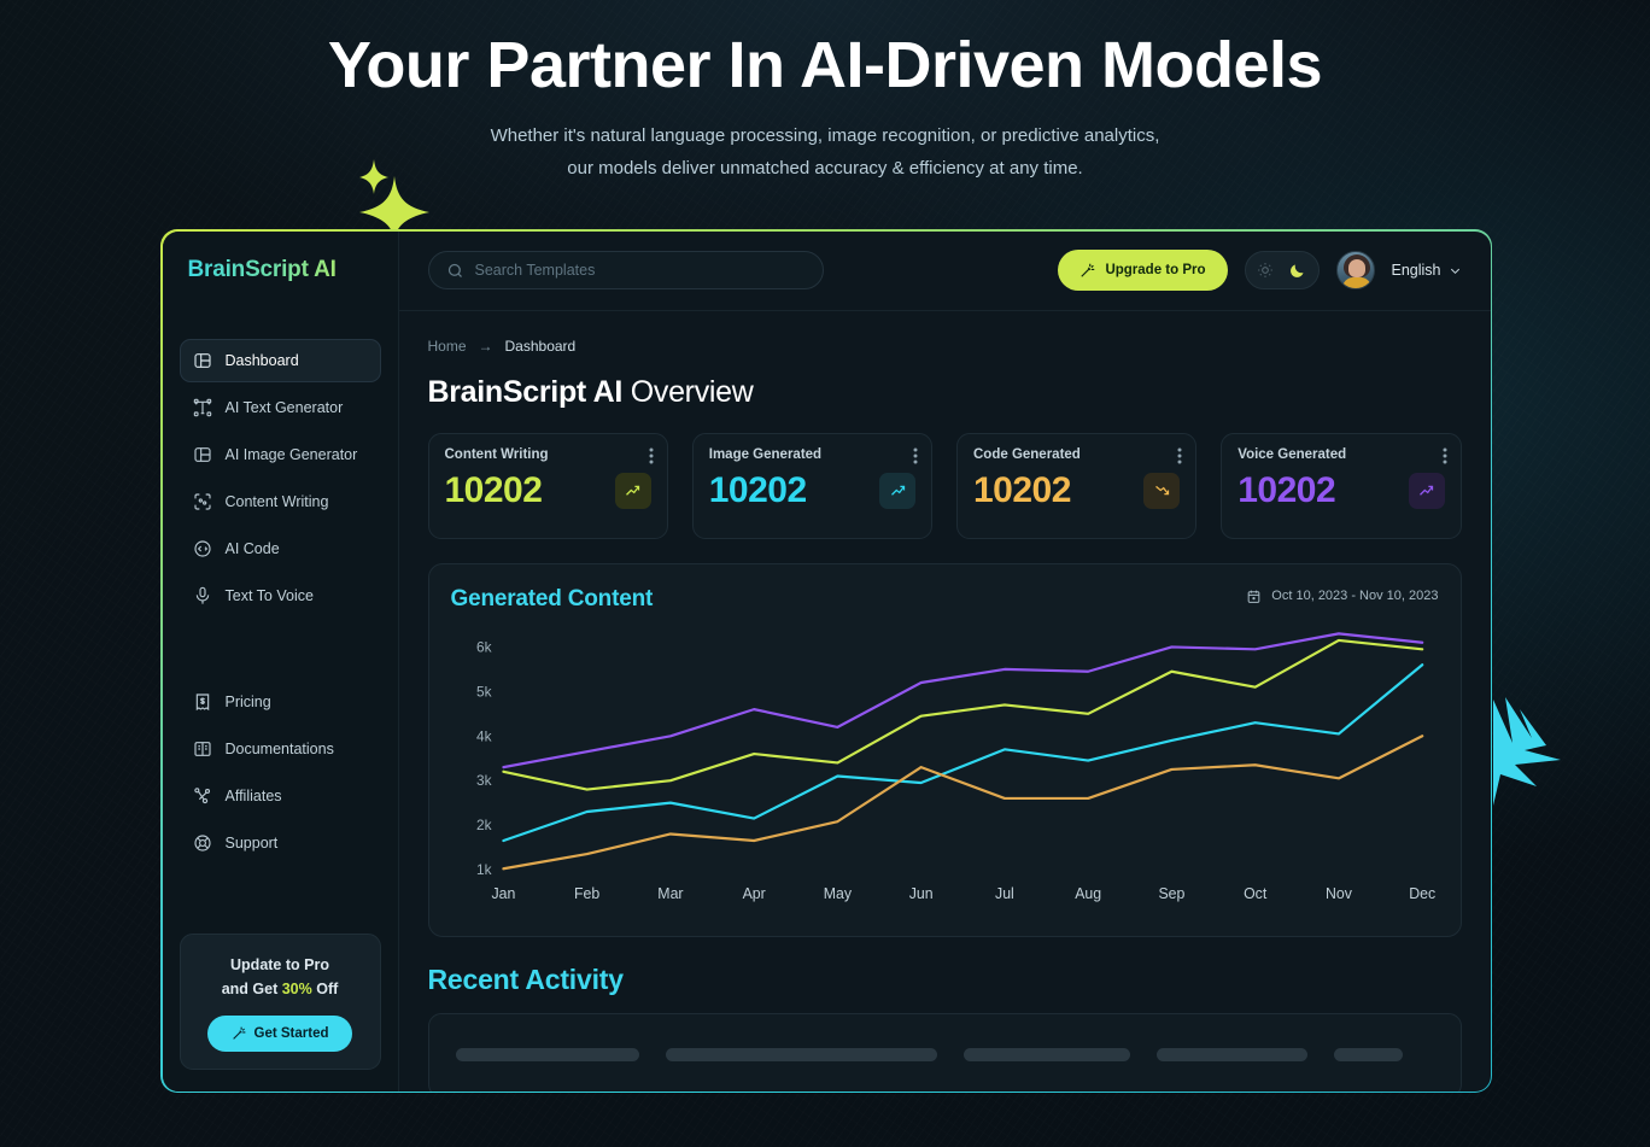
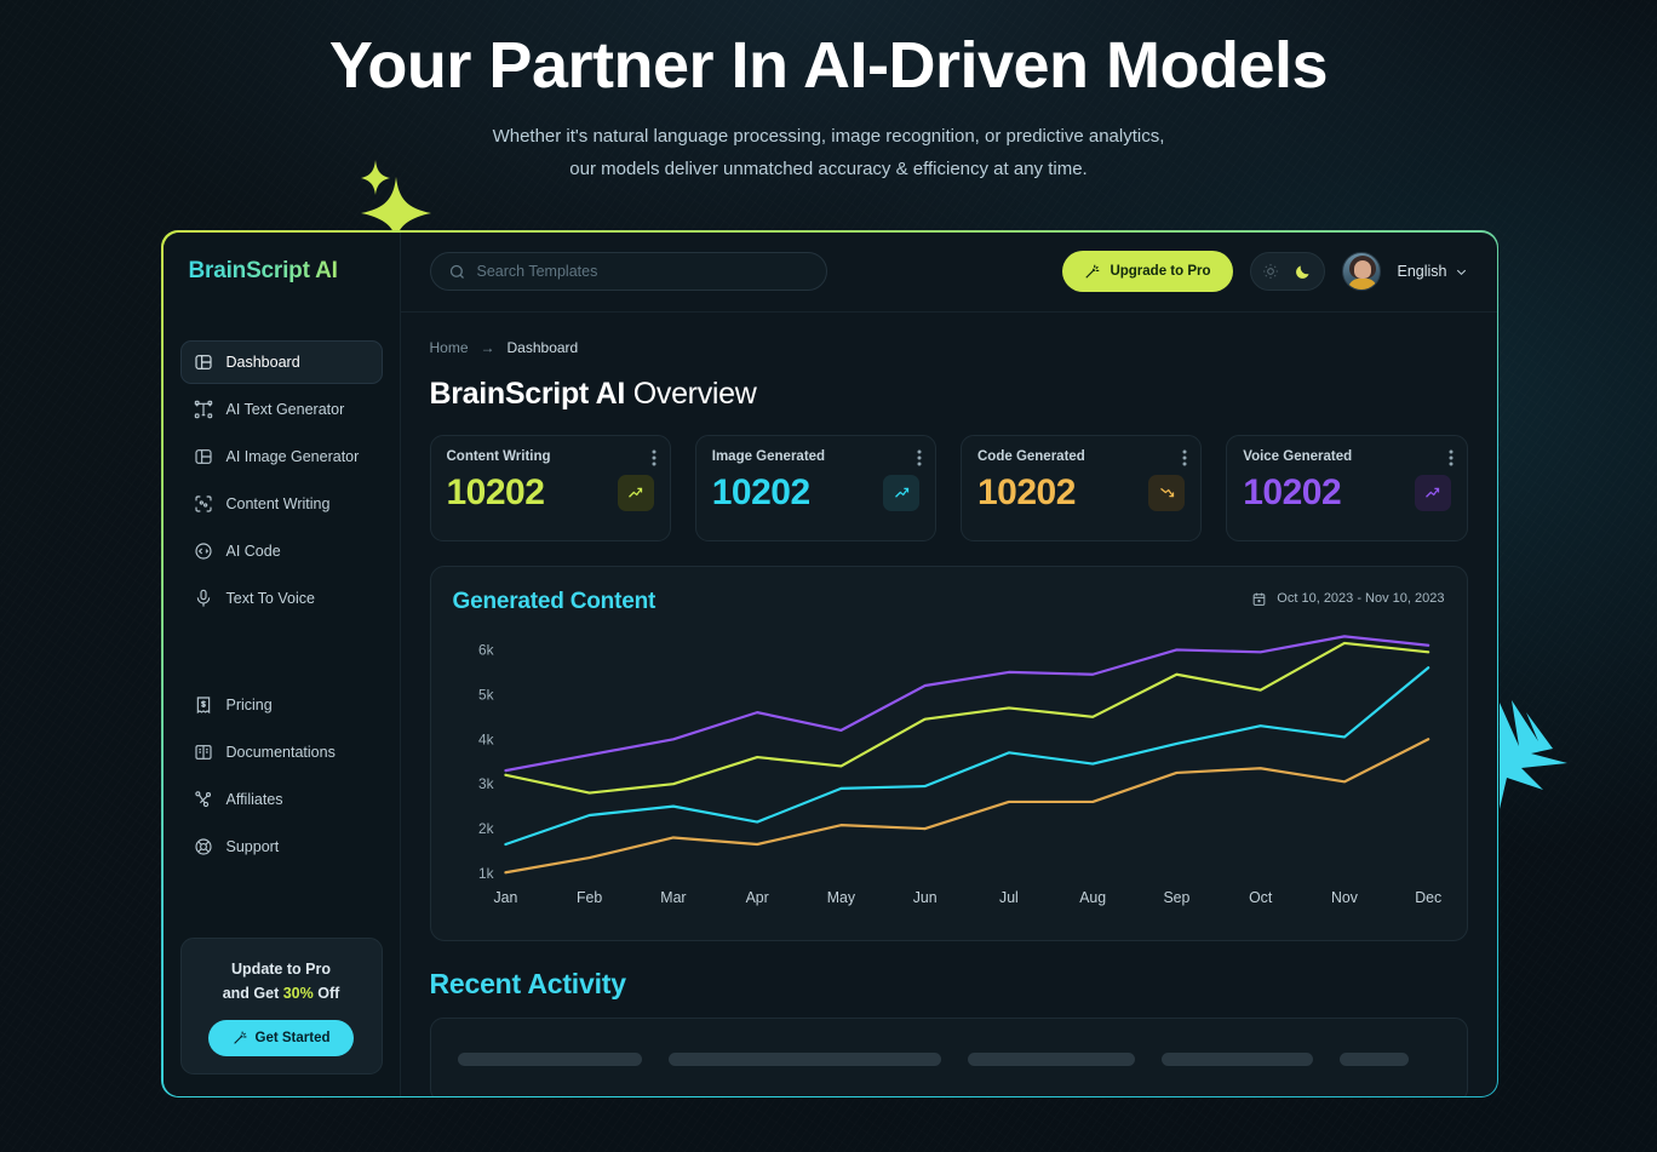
Image Generated/May: 3.1k -> 2.9k
Code Generated/Jun: 3.3k -> 2.0k
